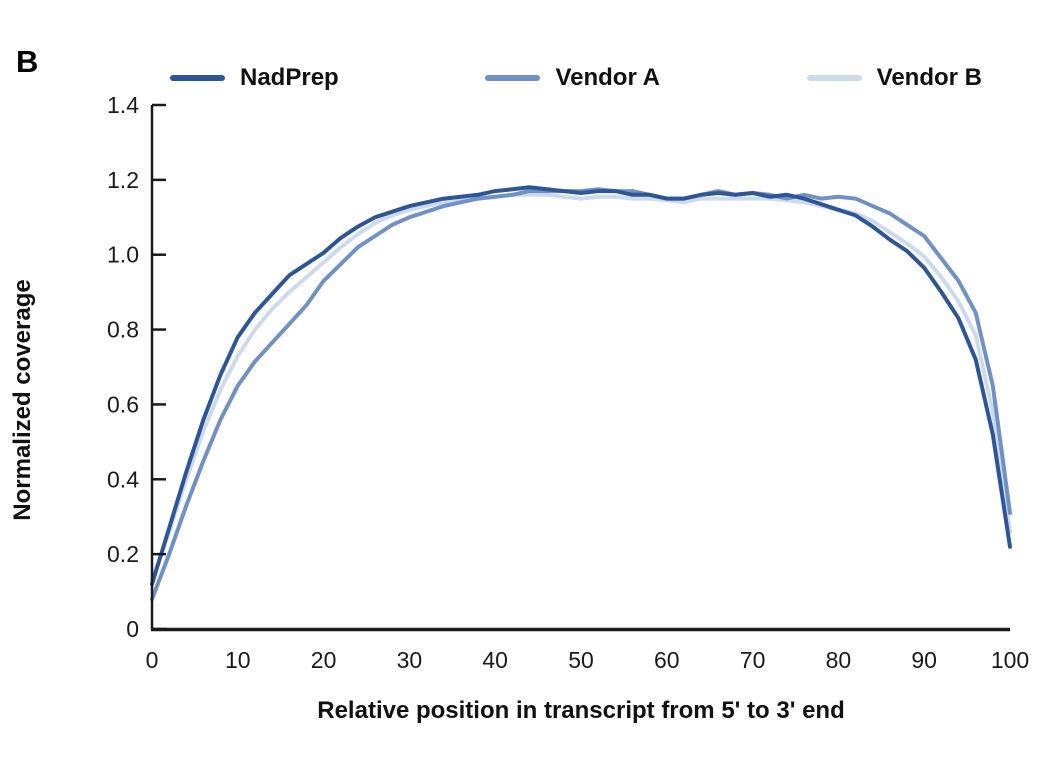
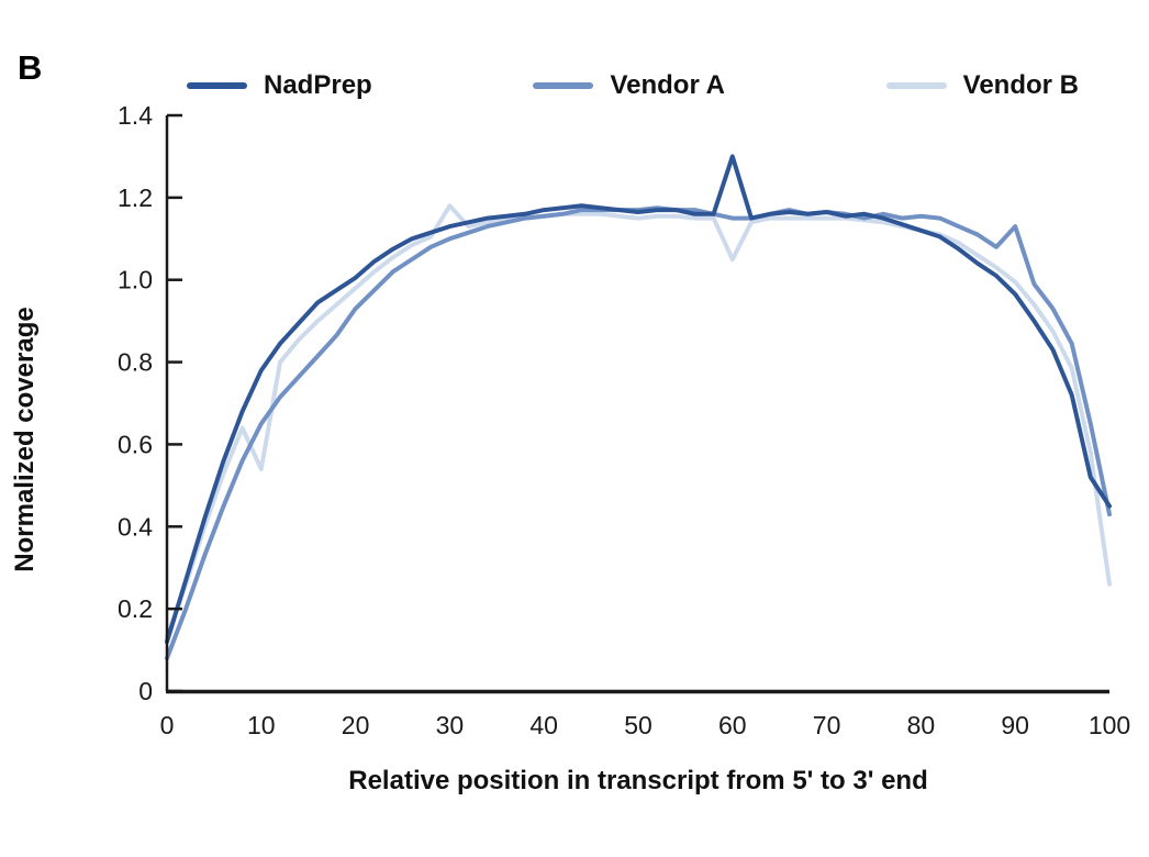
Vendor B/10: 0.73 -> 0.54
Vendor B/30: 1.12 -> 1.18
NadPrep/60: 1.15 -> 1.30
Vendor B/60: 1.15 -> 1.05
Vendor A/90: 1.05 -> 1.13
NadPrep/100: 0.22 -> 0.45
Vendor A/100: 0.31 -> 0.43
